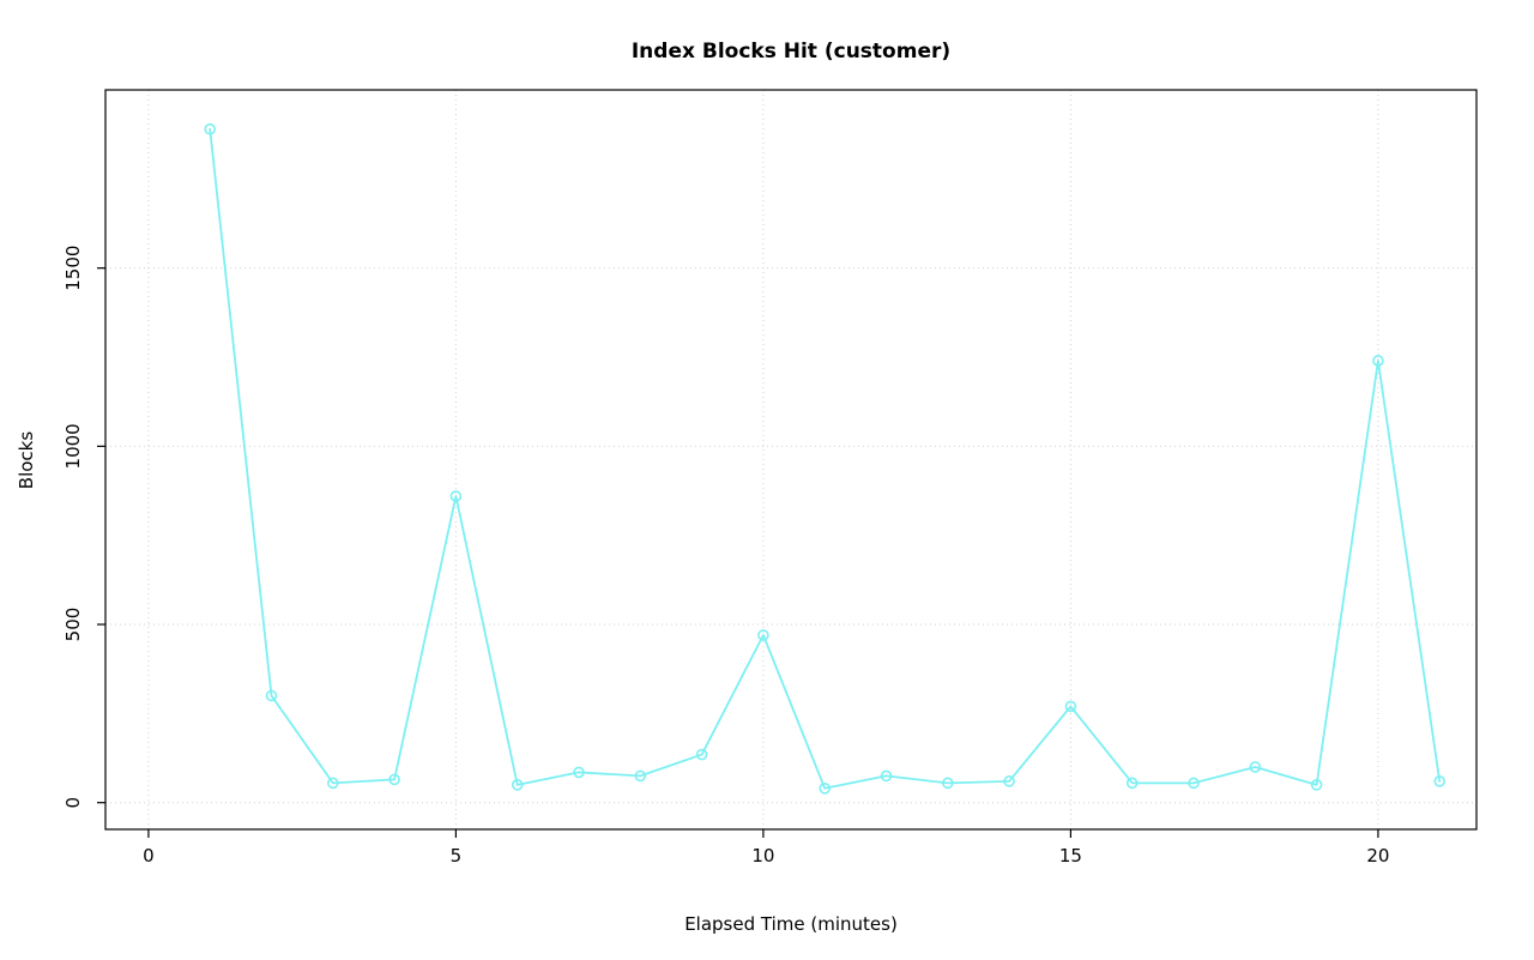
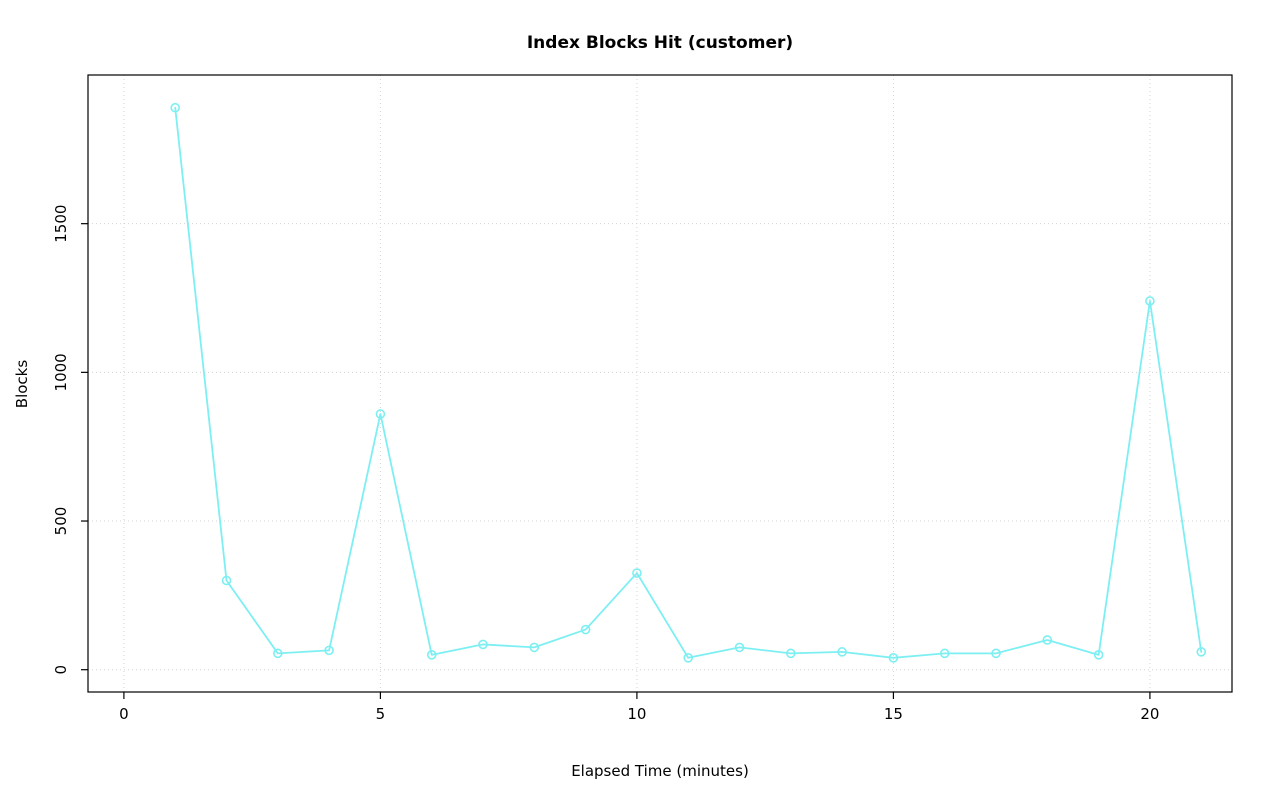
10: 470 -> 320
15: 270 -> 40
